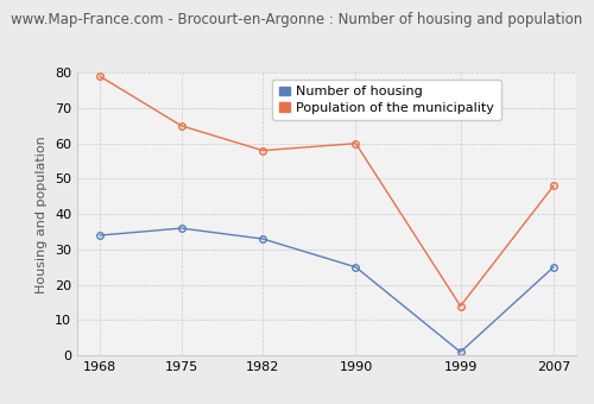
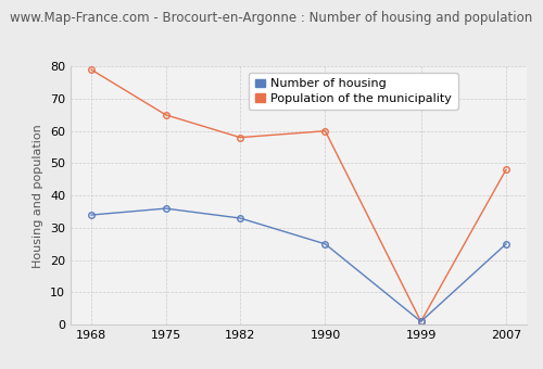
Population of the municipality/1999: 14 -> 1
